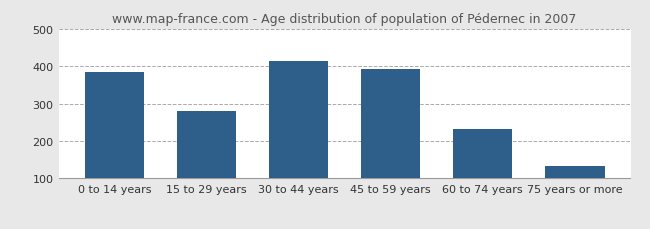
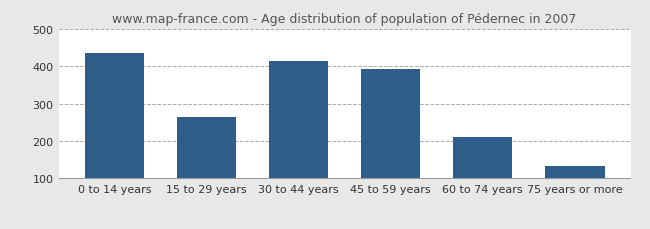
0 to 14 years: 385 -> 435
15 to 29 years: 280 -> 265
60 to 74 years: 233 -> 210
